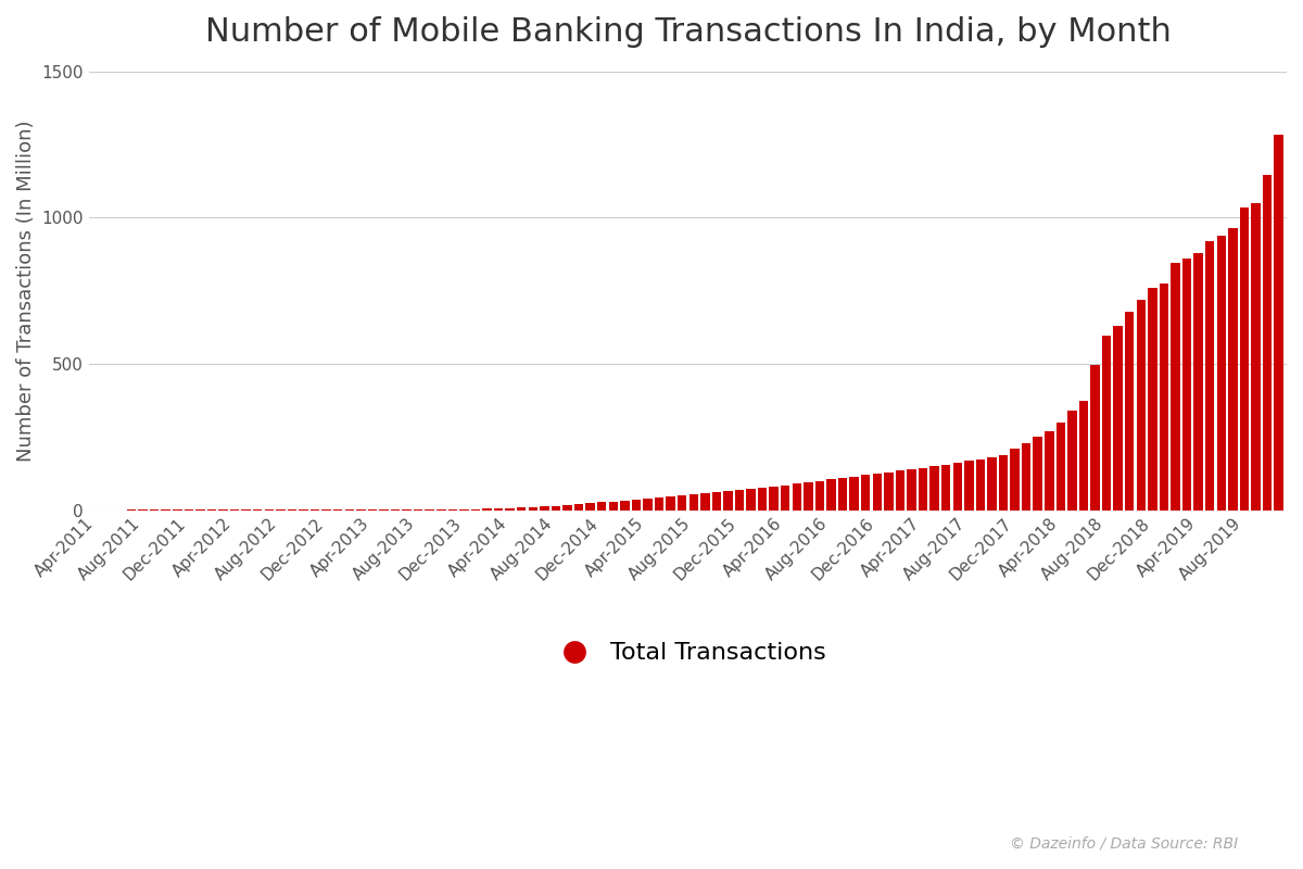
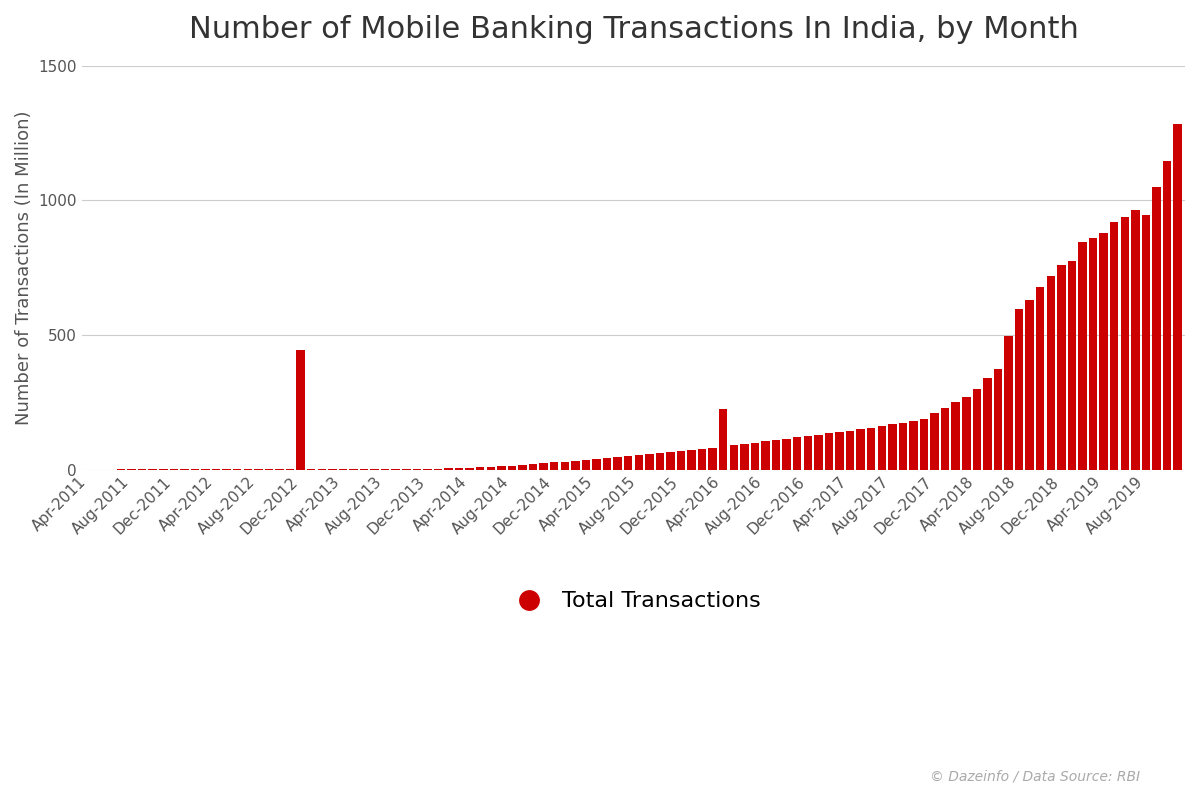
Dec-2012: 2 -> 445
Apr-2016: 85 -> 225
Aug-2019: 1035 -> 945
